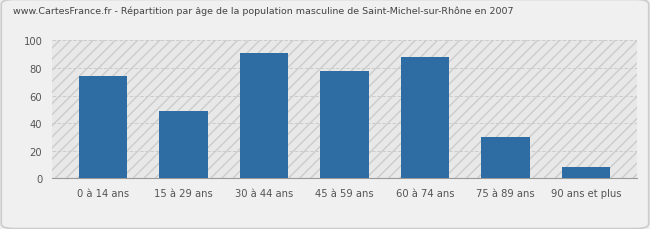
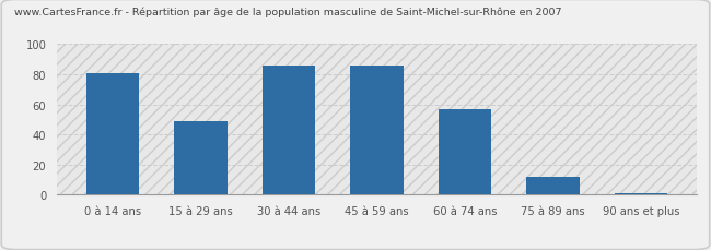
0 à 14 ans: 74 -> 81
30 à 44 ans: 91 -> 86
45 à 59 ans: 78 -> 86
60 à 74 ans: 88 -> 57
75 à 89 ans: 30 -> 12
90 ans et plus: 8 -> 1
